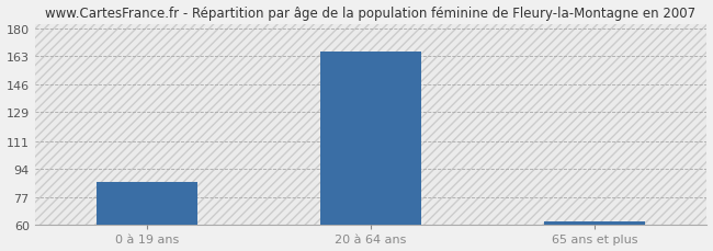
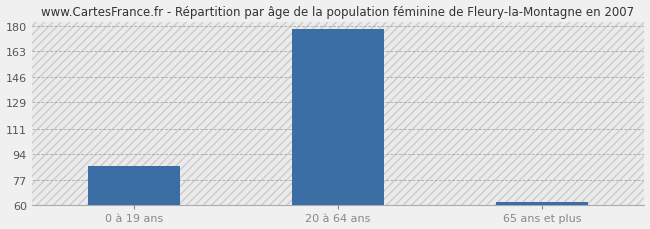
20 à 64 ans: 166 -> 178
